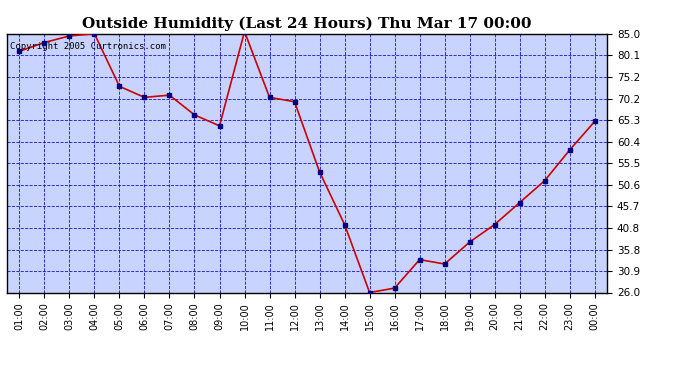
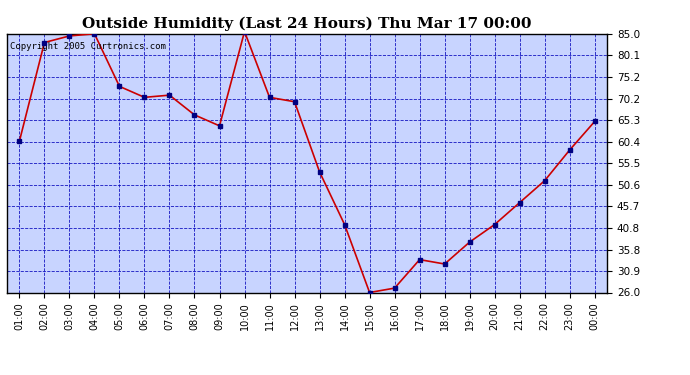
01:00: 81.0 -> 60.5
